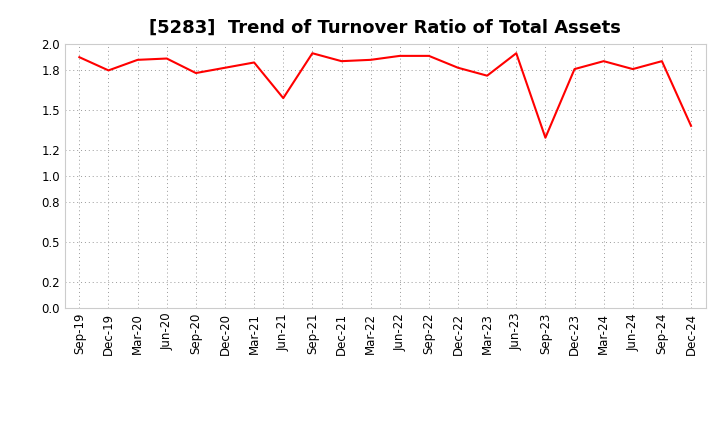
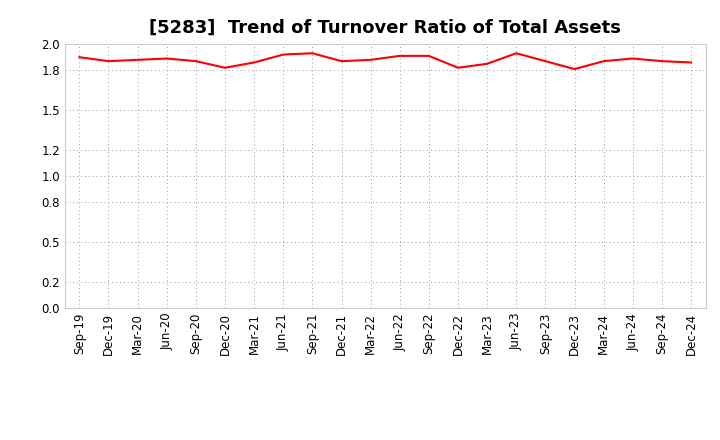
Dec-19: 1.80 -> 1.87
Sep-20: 1.78 -> 1.87
Jun-21: 1.59 -> 1.92
Mar-23: 1.76 -> 1.85
Sep-23: 1.29 -> 1.87
Jun-24: 1.81 -> 1.89
Dec-24: 1.38 -> 1.86
